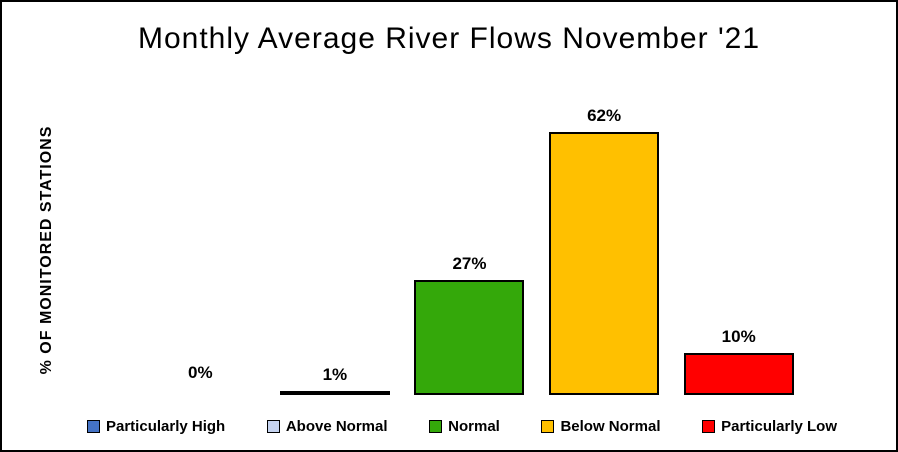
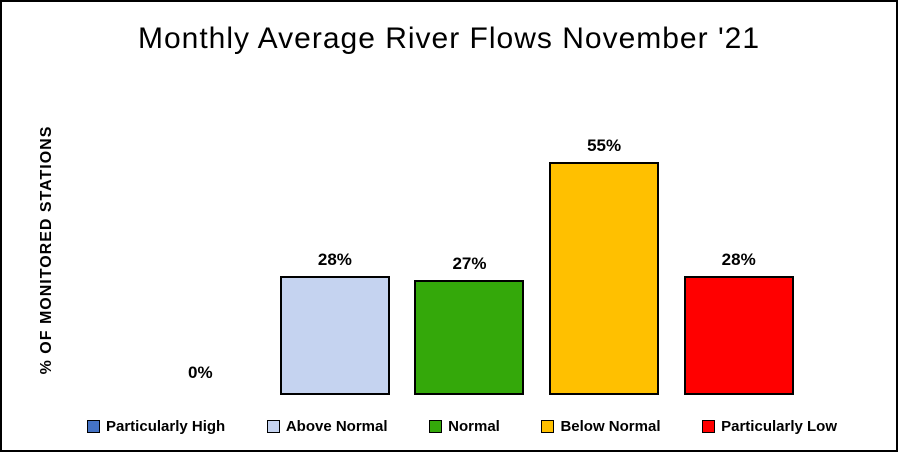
Above Normal: 1% -> 28%
Below Normal: 62% -> 55%
Particularly Low: 10% -> 28%
